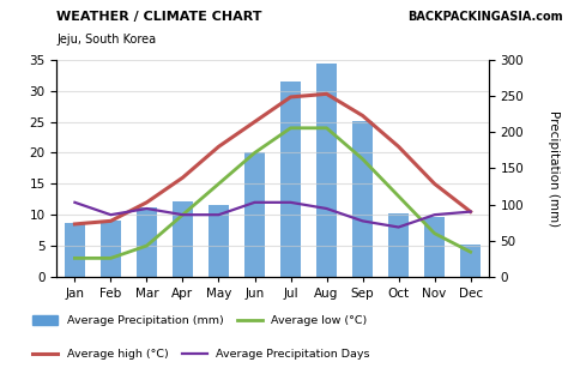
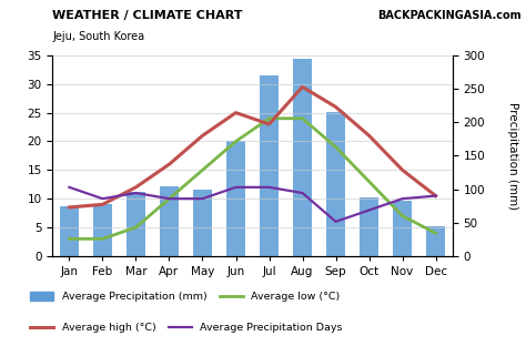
Average high (°C)/Jul: 29.0 -> 23.0
Average Precipitation Days/Sep: 9.0 -> 6.0
